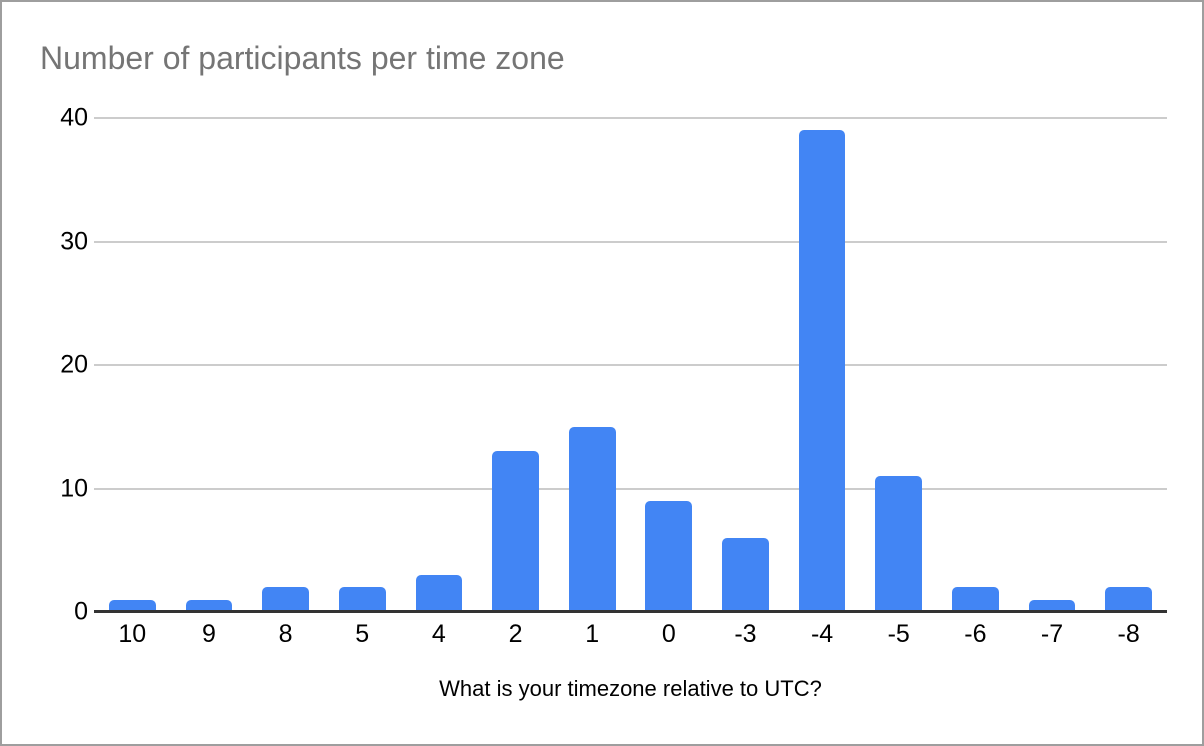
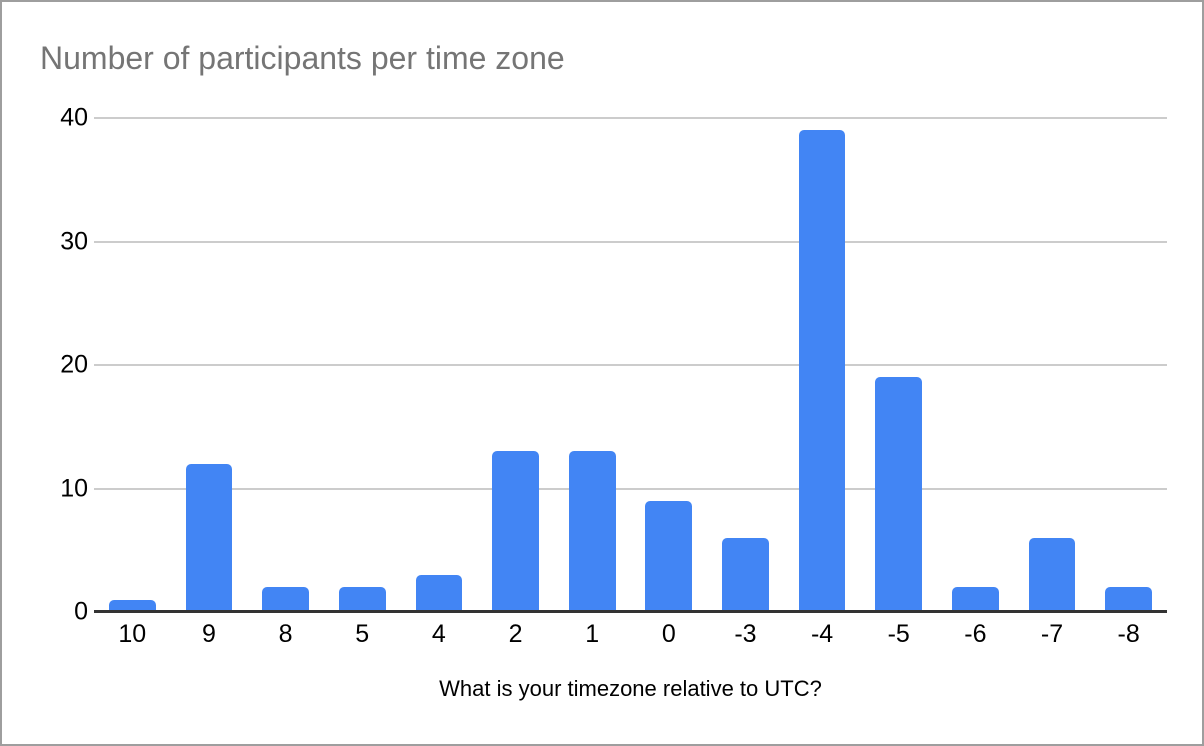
9: 1 -> 12
1: 15 -> 13
-5: 11 -> 19
-7: 1 -> 6
